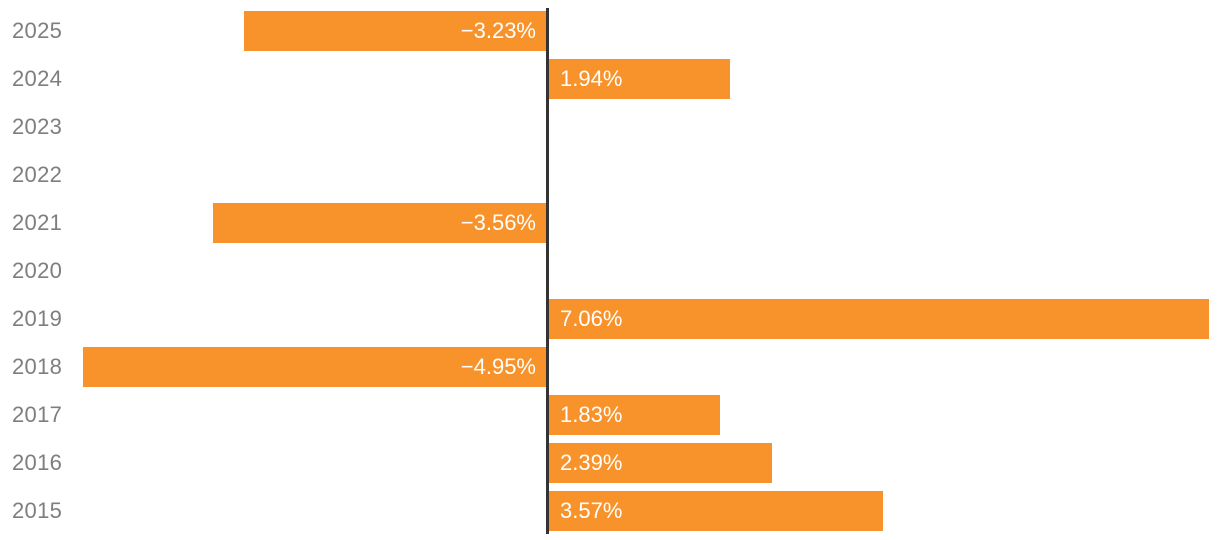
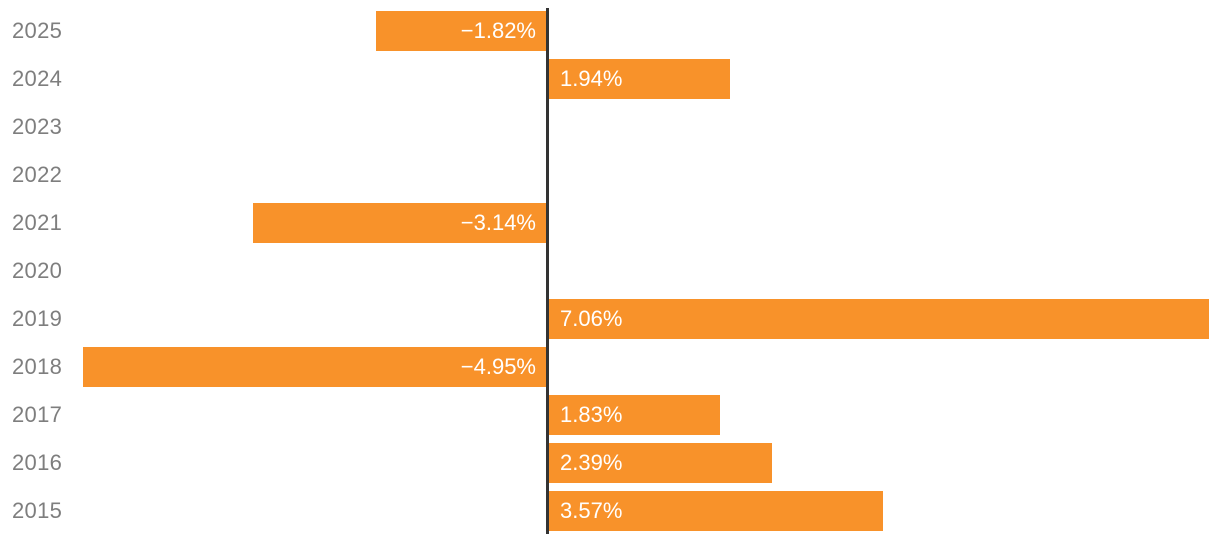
2025: −3.23% -> −1.82%
2021: −3.56% -> −3.14%
